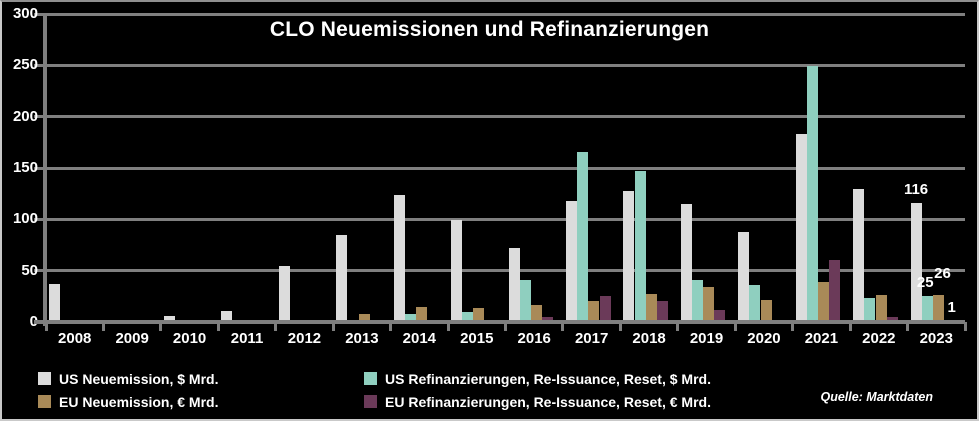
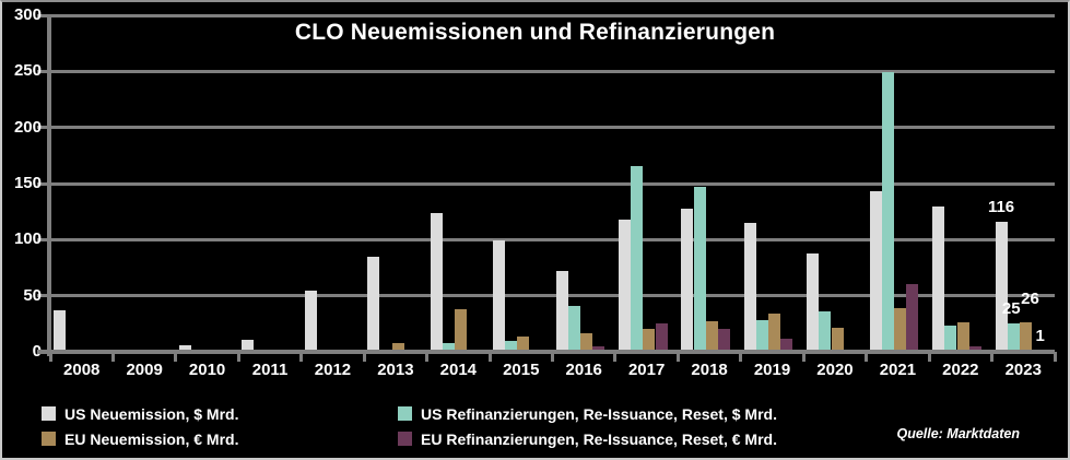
EU Neuemission, € Mrd./2014: 15 -> 38
US Refinanzierungen, Re-Issuance, Reset, $ Mrd./2019: 41 -> 28
US Neuemission, $ Mrd./2021: 183 -> 143
